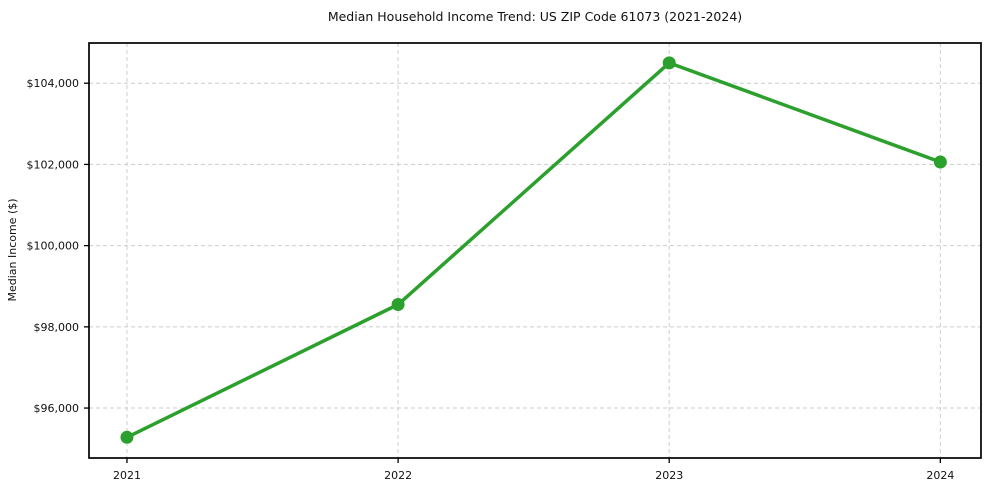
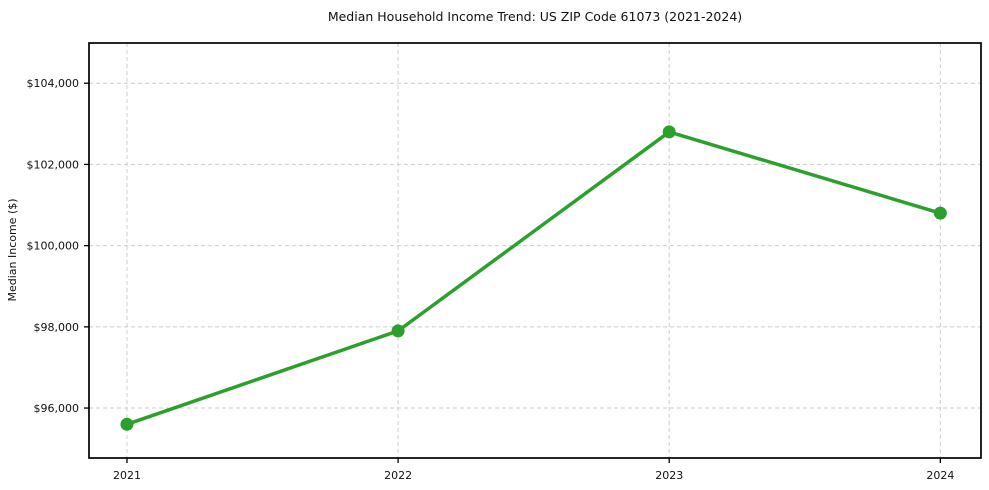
2021: $95300 -> $95600
2022: $98600 -> $97900
2023: $104500 -> $102800
2024: $102100 -> $100800
